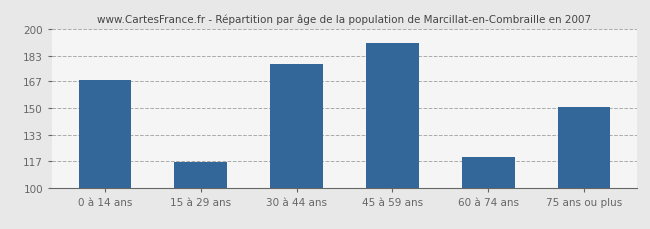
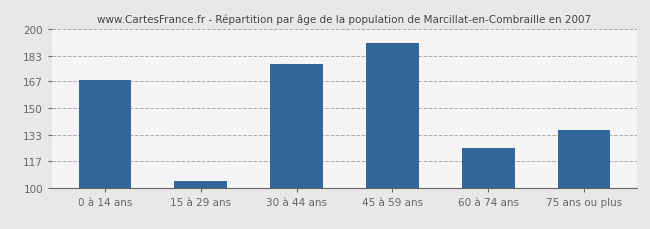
15 à 29 ans: 116 -> 104
60 à 74 ans: 119 -> 125
75 ans ou plus: 151 -> 136
